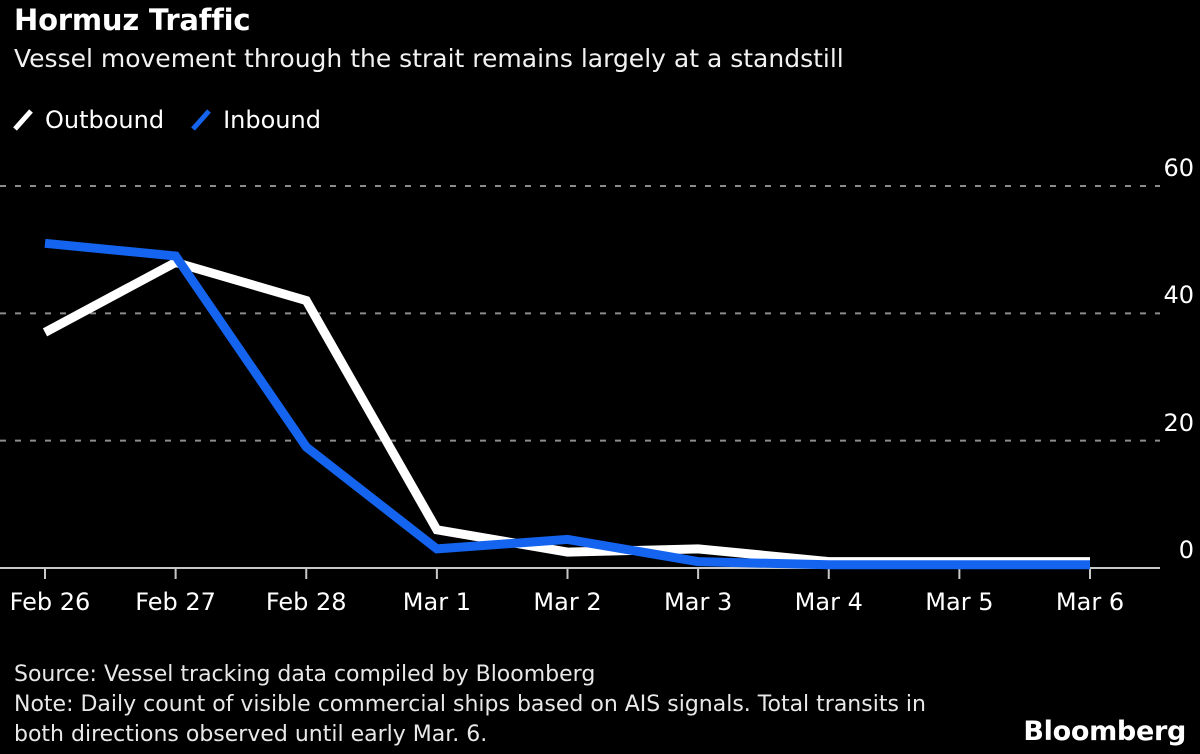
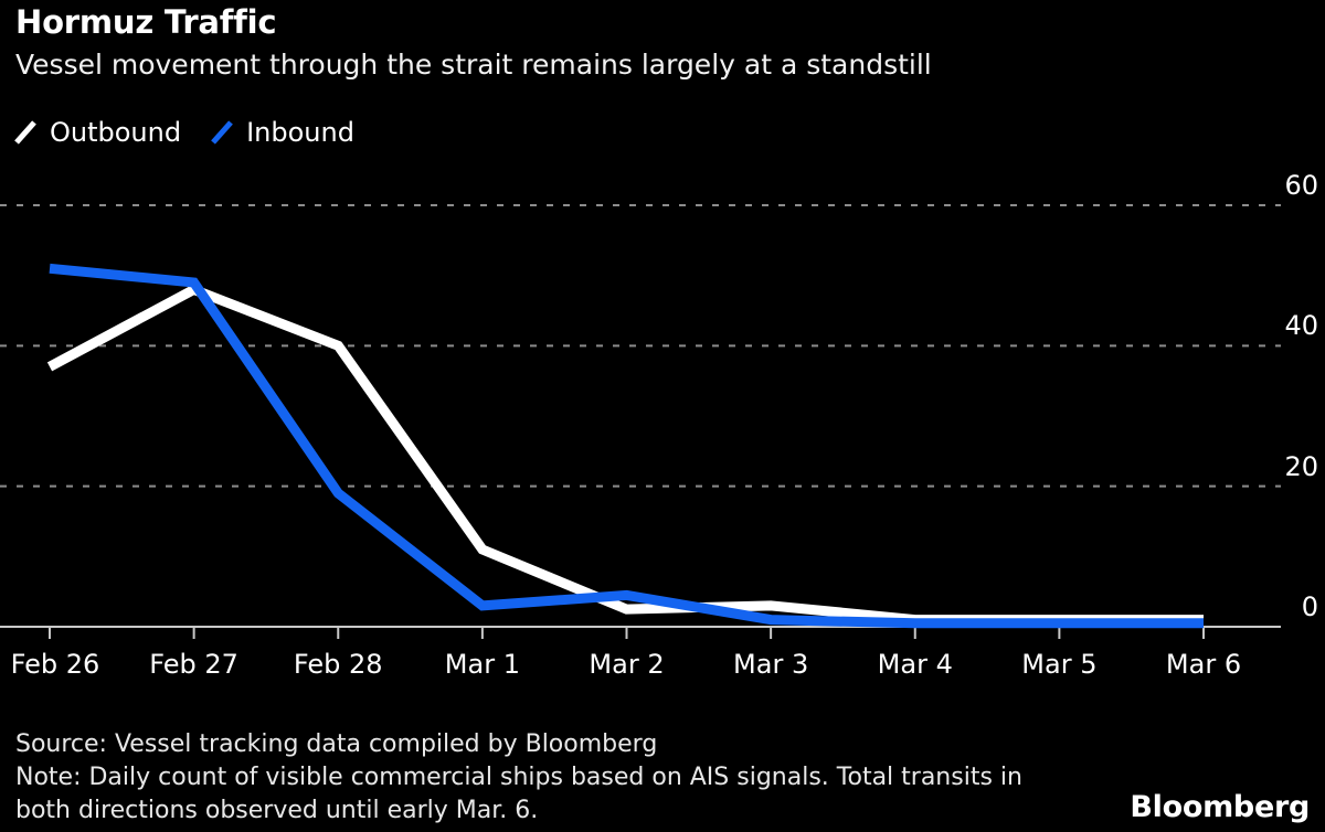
Outbound/Feb 28: 42 -> 40
Outbound/Mar 1: 6 -> 11
